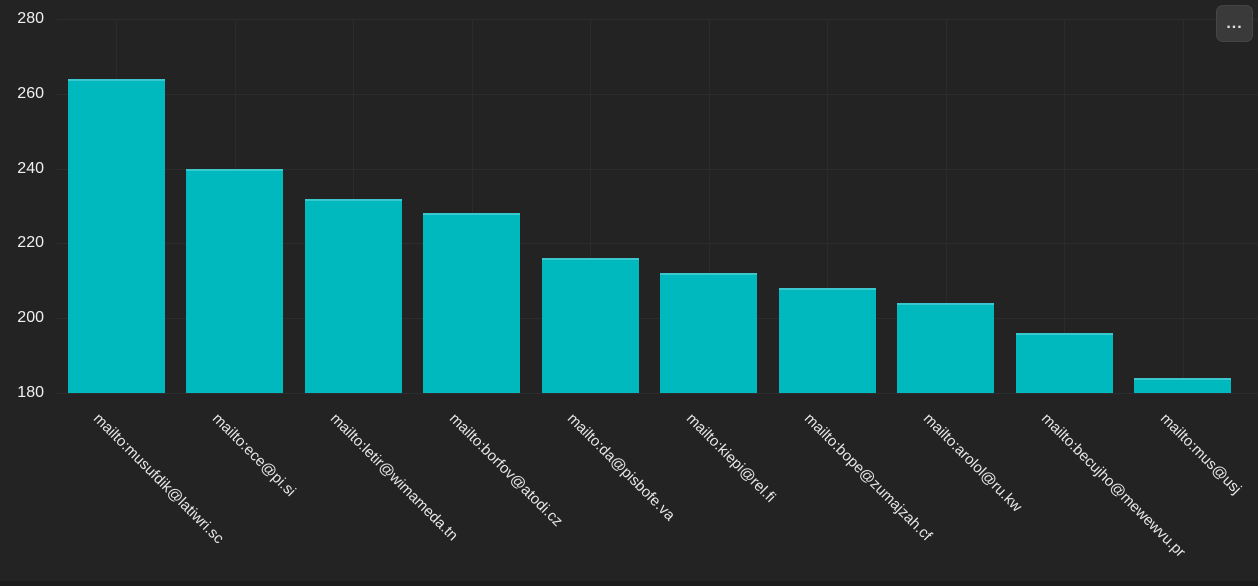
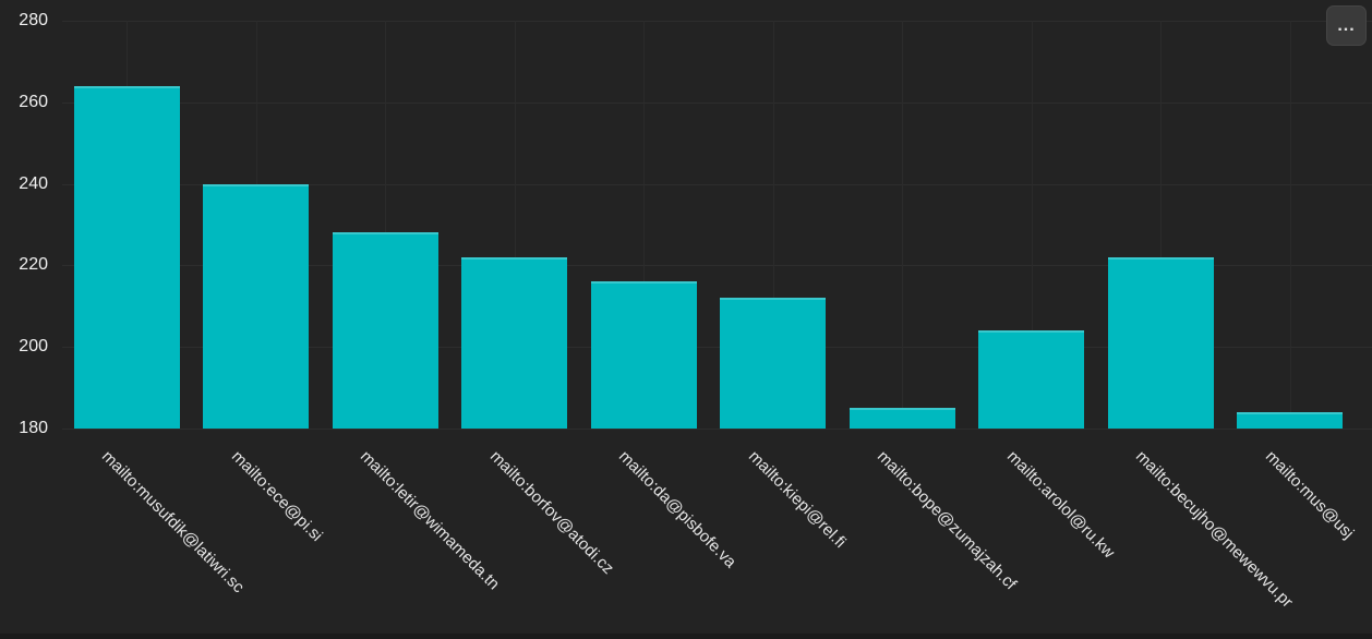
mailto:letir@wimameda.tn: 232 -> 228
mailto:borfov@atodi.cz: 228 -> 222
mailto:bope@zumajzah.cf: 208 -> 185
mailto:becujho@mewewvu.pr: 196 -> 222
